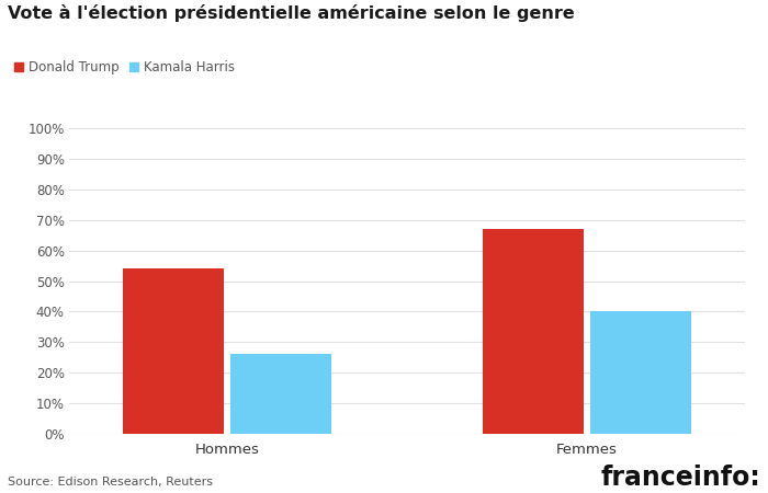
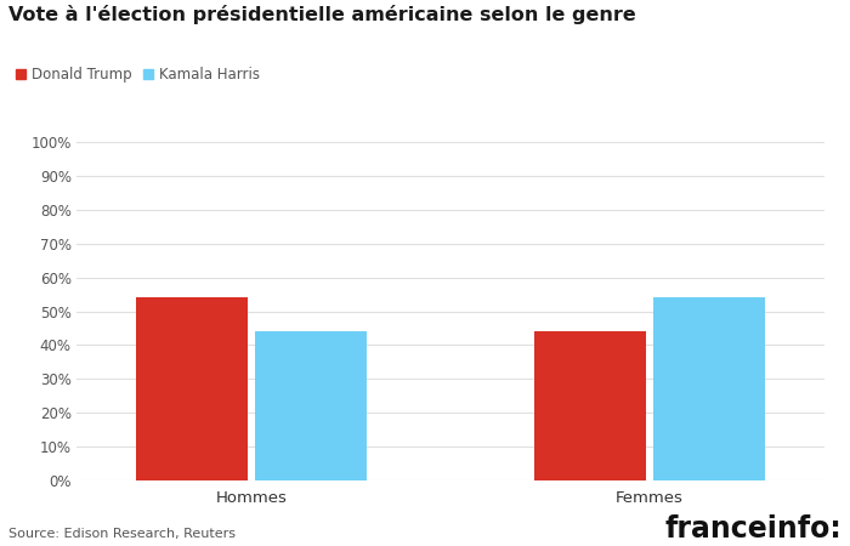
Kamala Harris/Hommes: 26% -> 44%
Donald Trump/Femmes: 67% -> 44%
Kamala Harris/Femmes: 40% -> 54%
